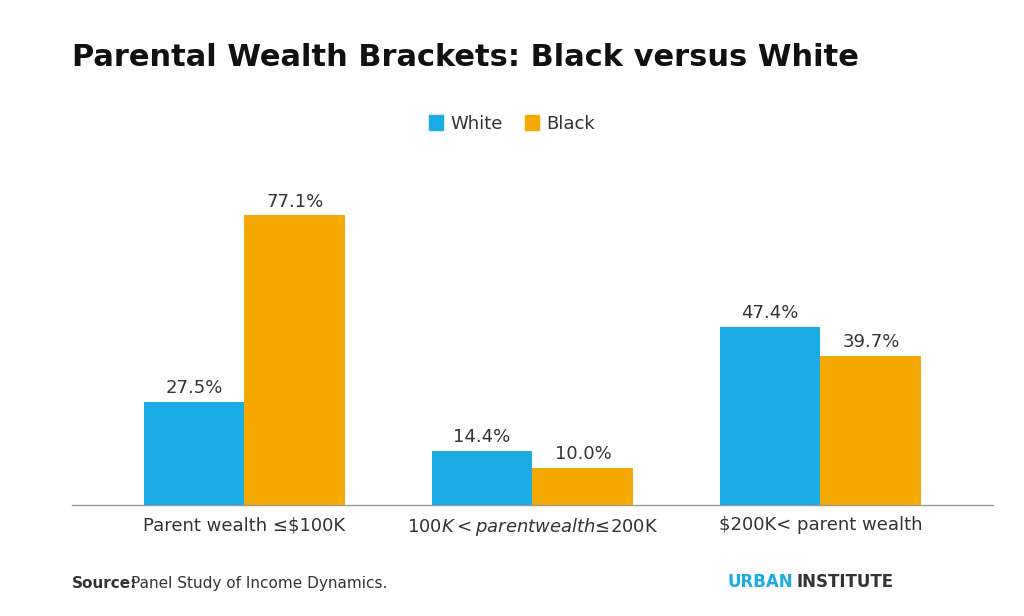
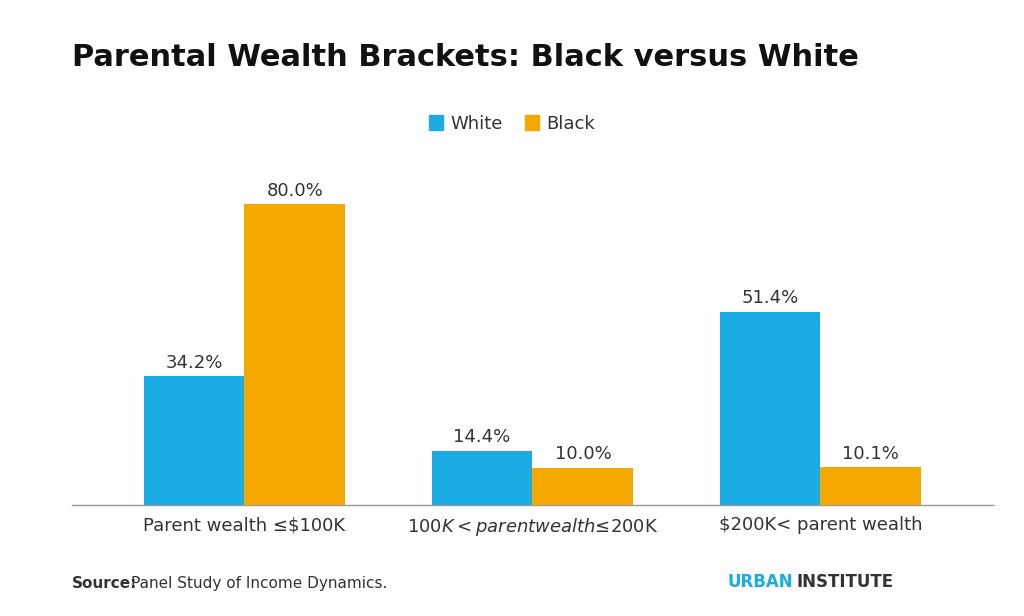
White/Parent wealth ≤$100K: 27.5% -> 34.2%
Black/Parent wealth ≤$100K: 77.1% -> 80.0%
White/$200K< parent wealth: 47.4% -> 51.4%
Black/$200K< parent wealth: 39.7% -> 10.1%
